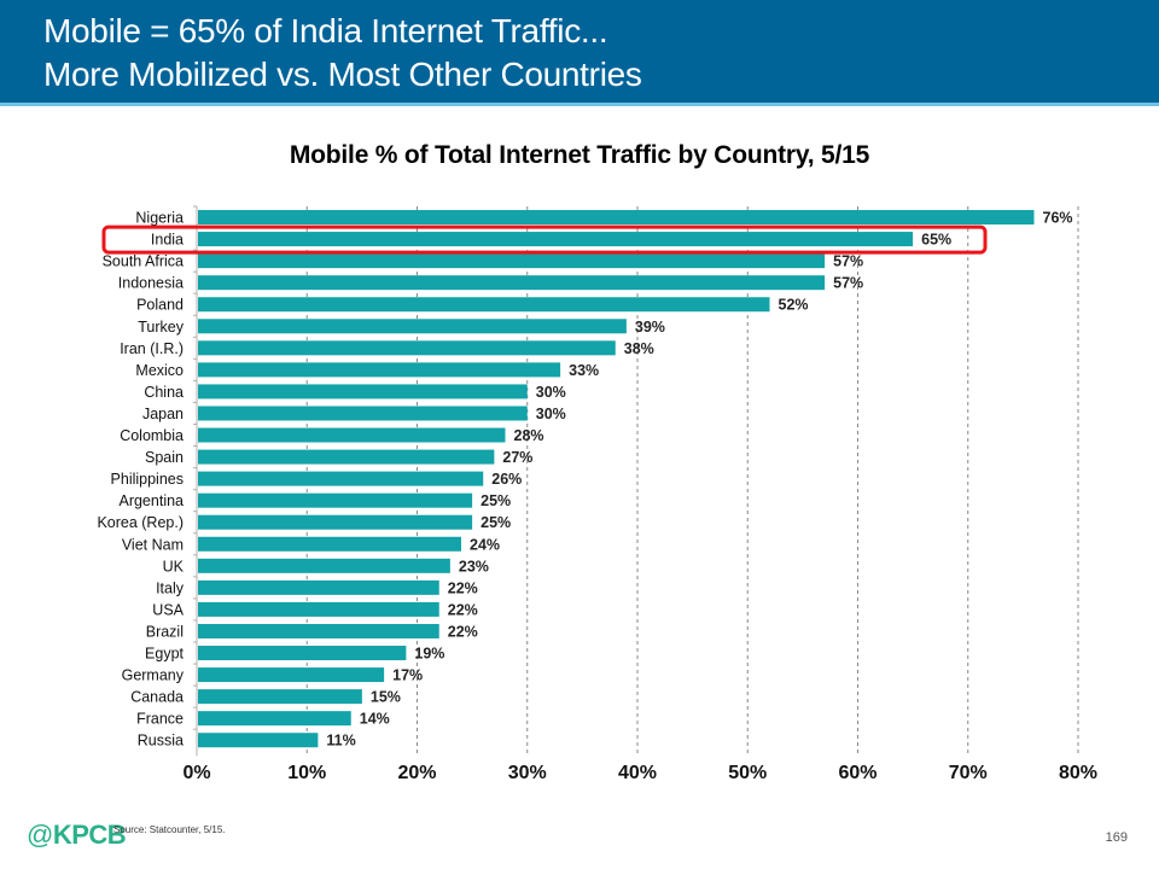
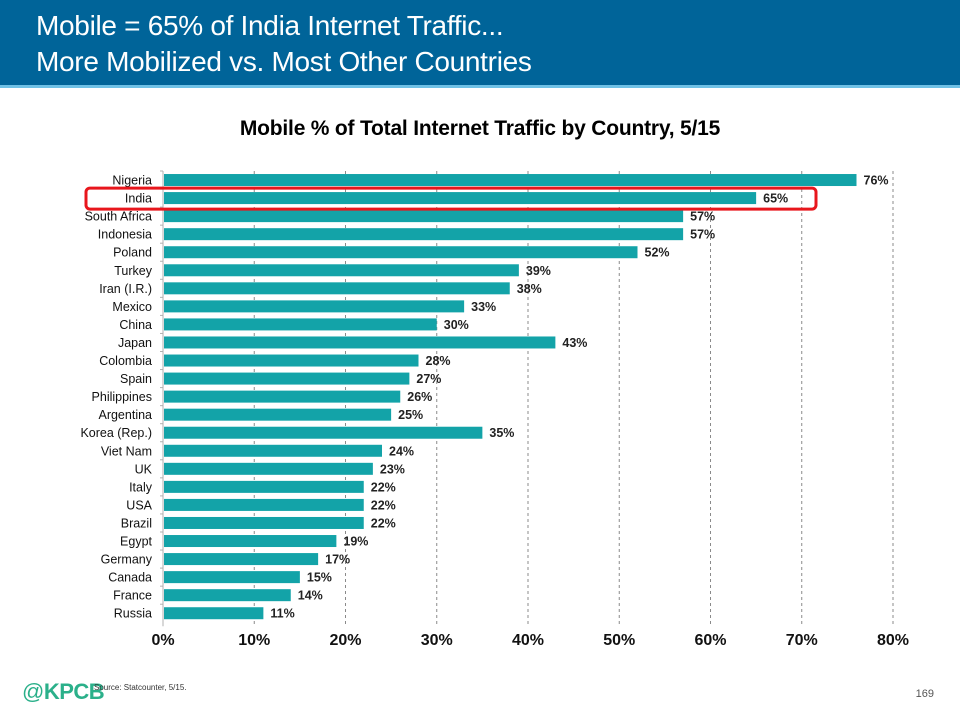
Japan: 30% -> 43%
Korea (Rep.): 25% -> 35%
